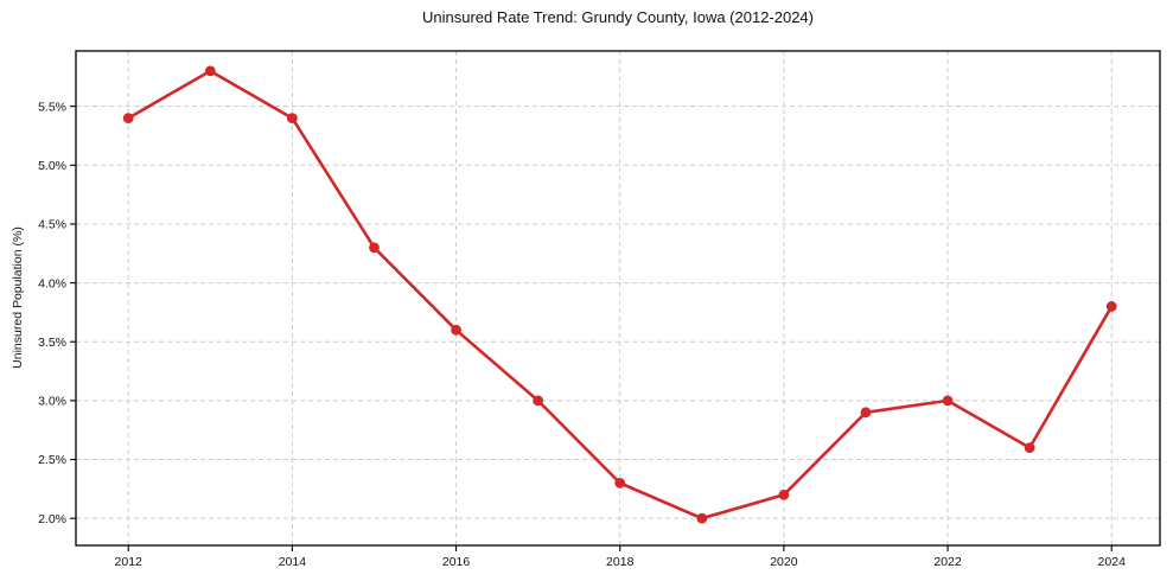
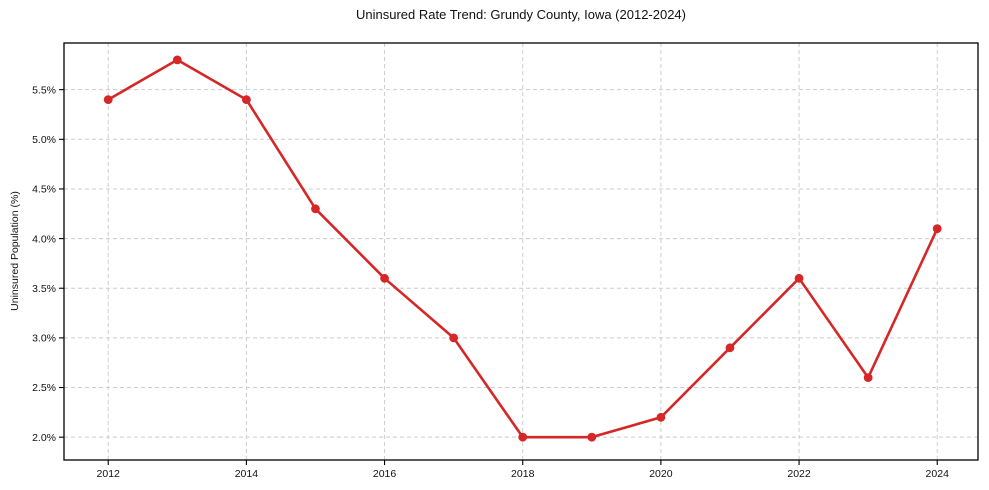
2018: 2.3% -> 2.0%
2022: 3.0% -> 3.6%
2024: 3.8% -> 4.1%
